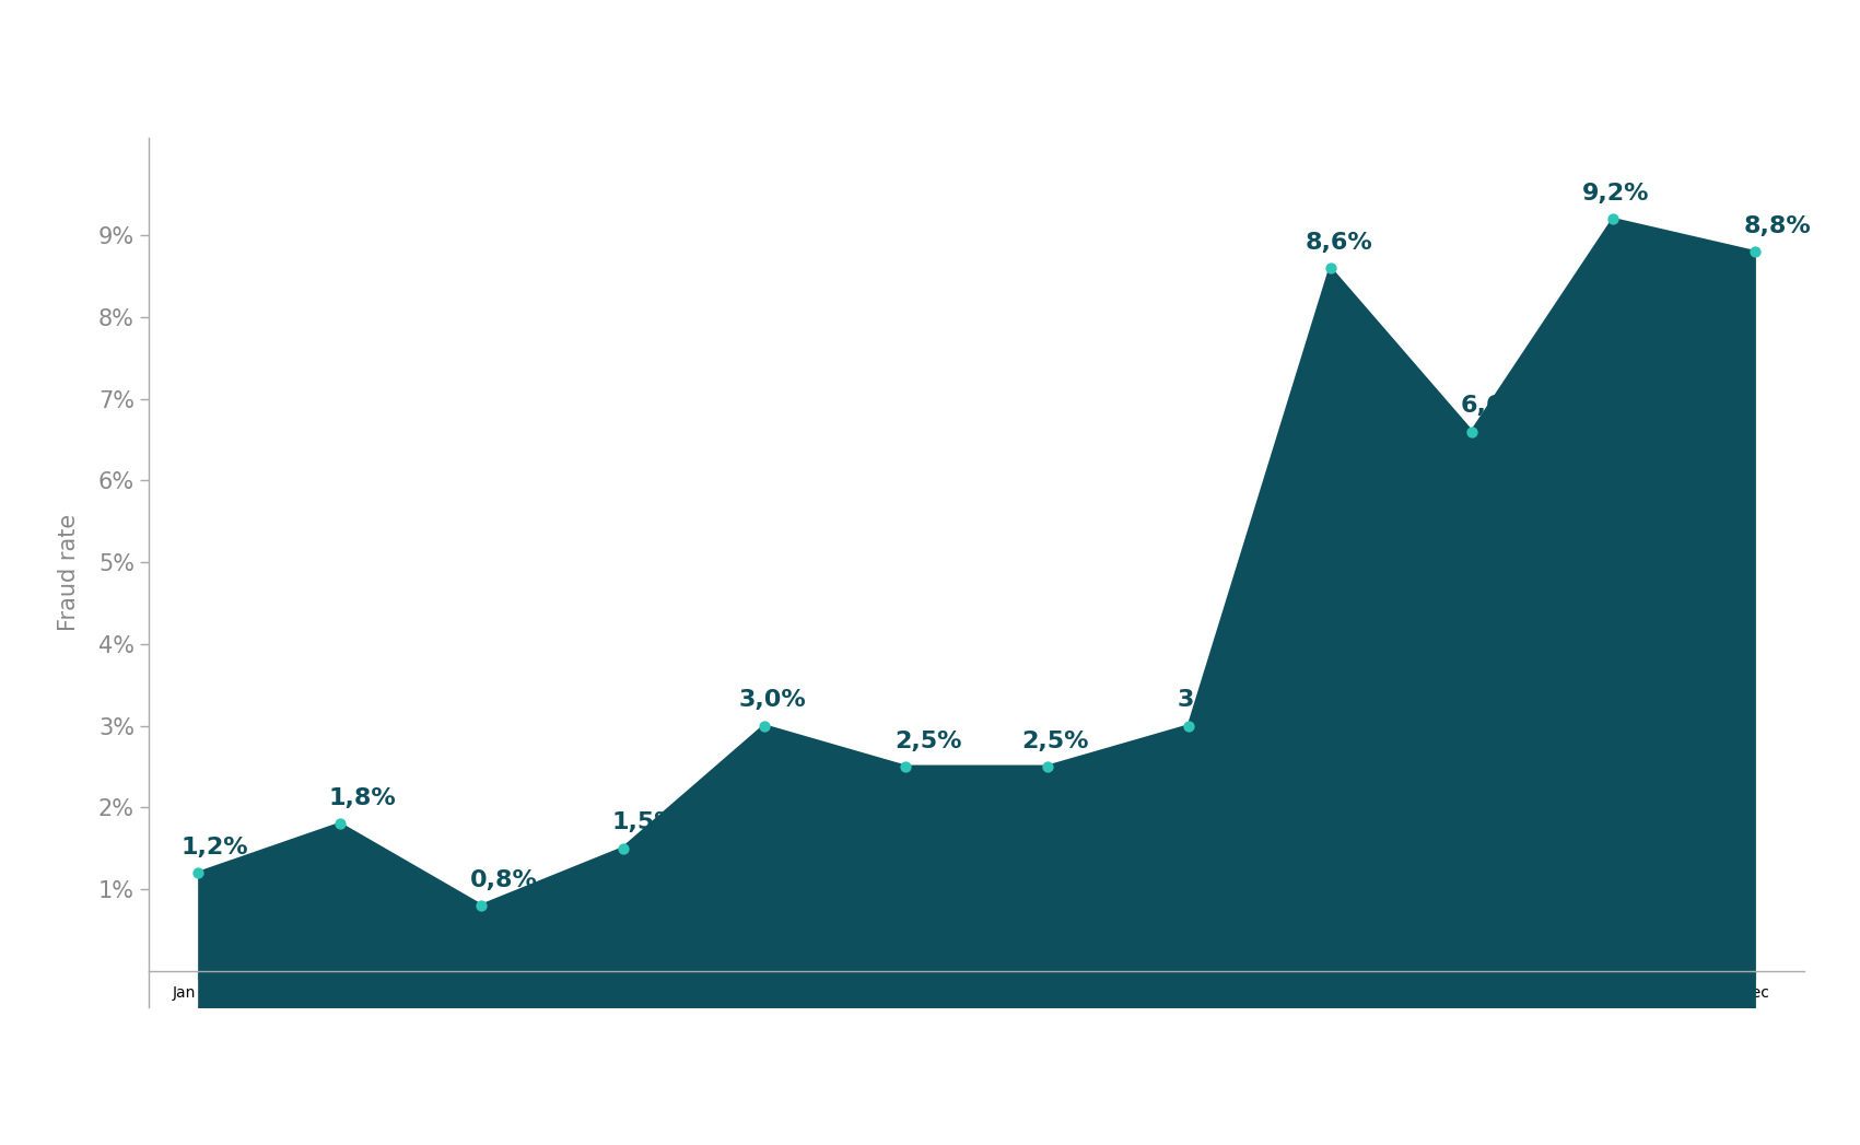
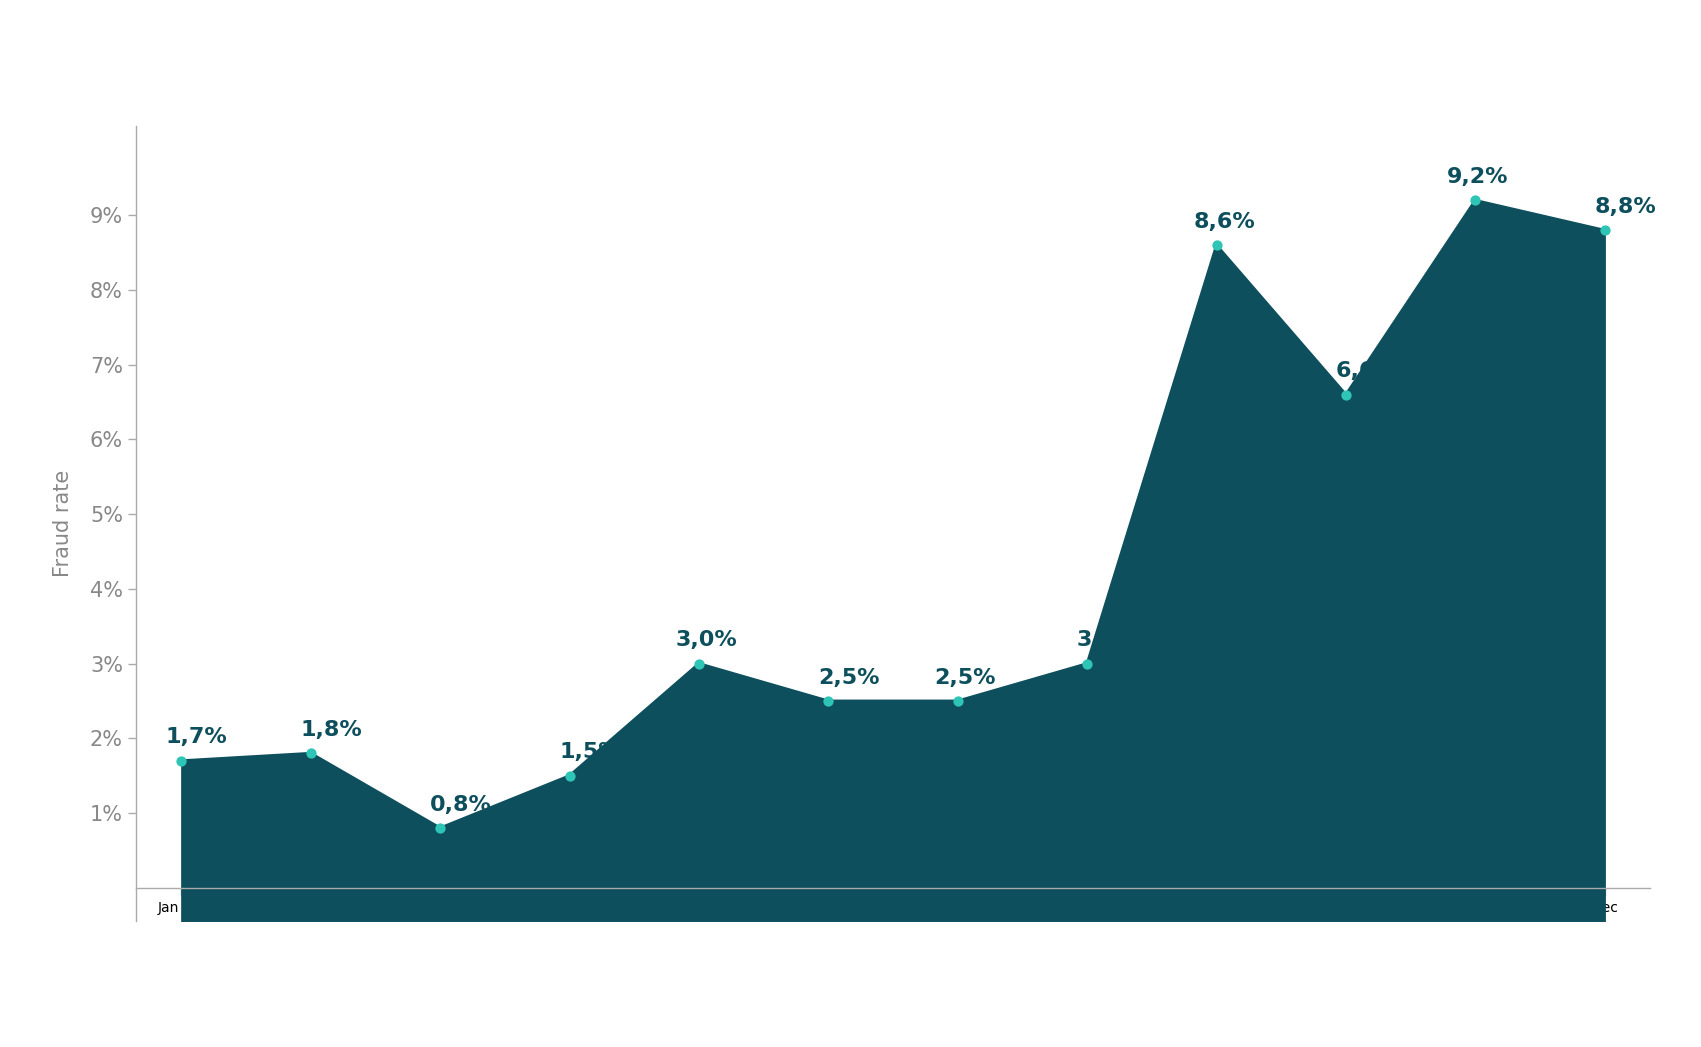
Jan '20: 1,2% -> 1,7%
